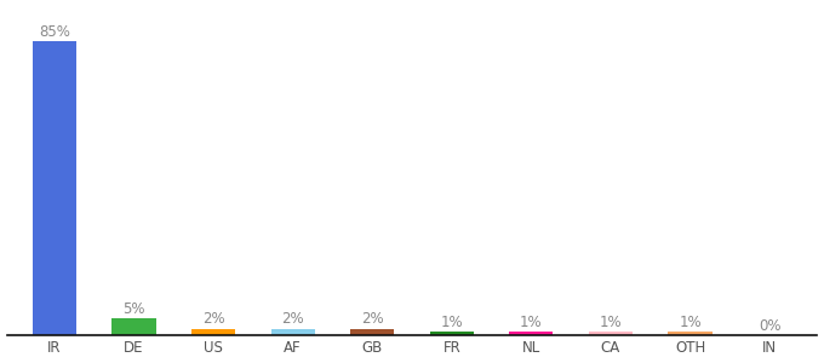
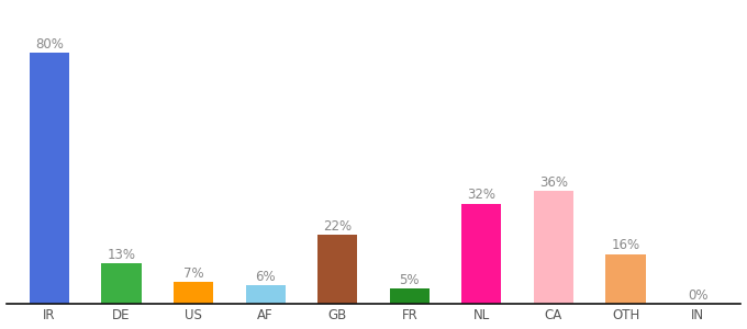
IR: 85% -> 80%
DE: 5% -> 13%
US: 2% -> 7%
AF: 2% -> 6%
GB: 2% -> 22%
FR: 1% -> 5%
NL: 1% -> 32%
CA: 1% -> 36%
OTH: 1% -> 16%
